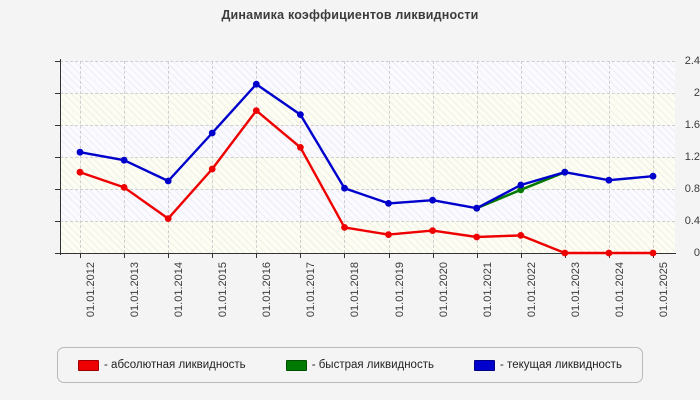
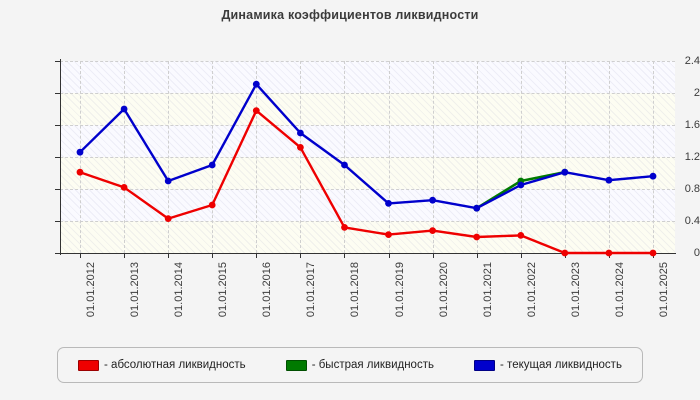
- текущая ликвидность/01.01.2013: 1.2 -> 1.8
- абсолютная ликвидность/01.01.2015: 1.1 -> 0.6
- текущая ликвидность/01.01.2015: 1.5 -> 1.1
- текущая ликвидность/01.01.2017: 1.7 -> 1.5
- текущая ликвидность/01.01.2018: 0.8 -> 1.1
- быстрая ликвидность/01.01.2022: 0.8 -> 0.9
